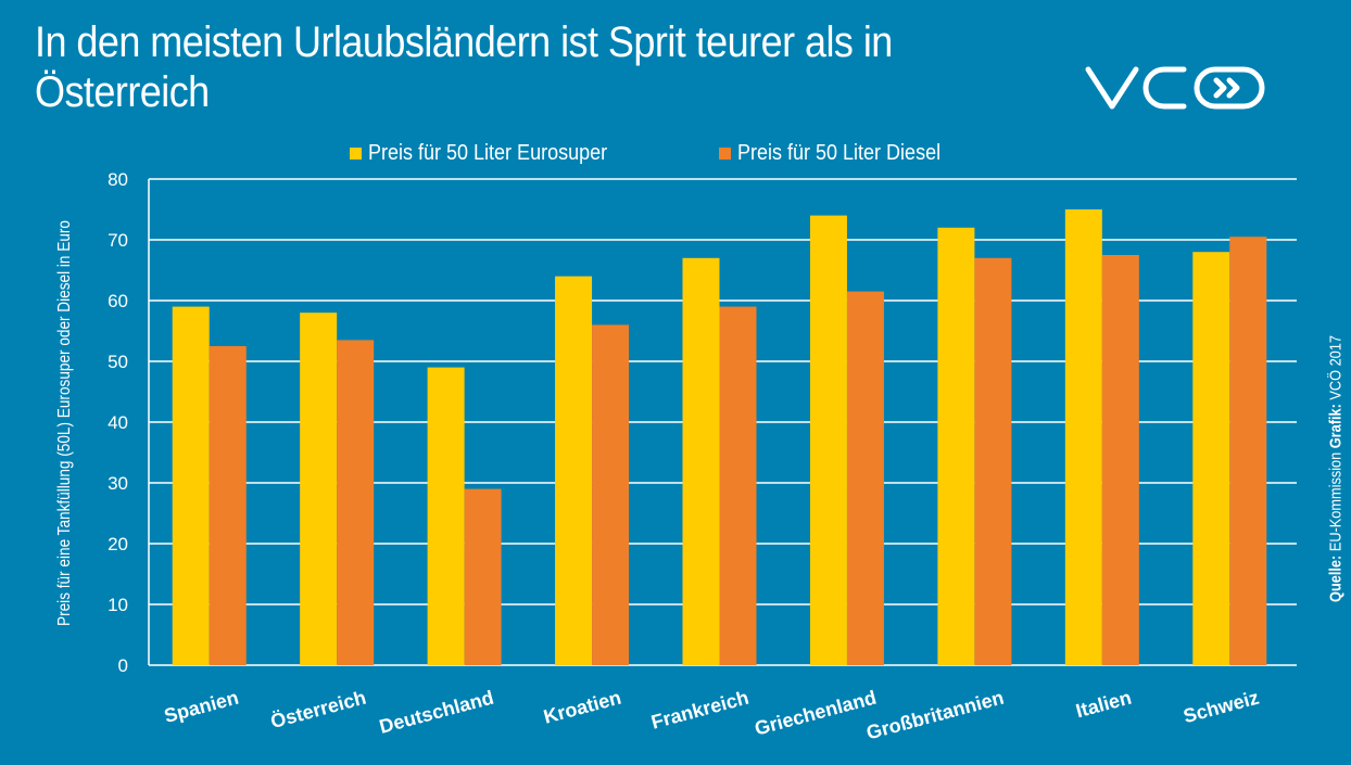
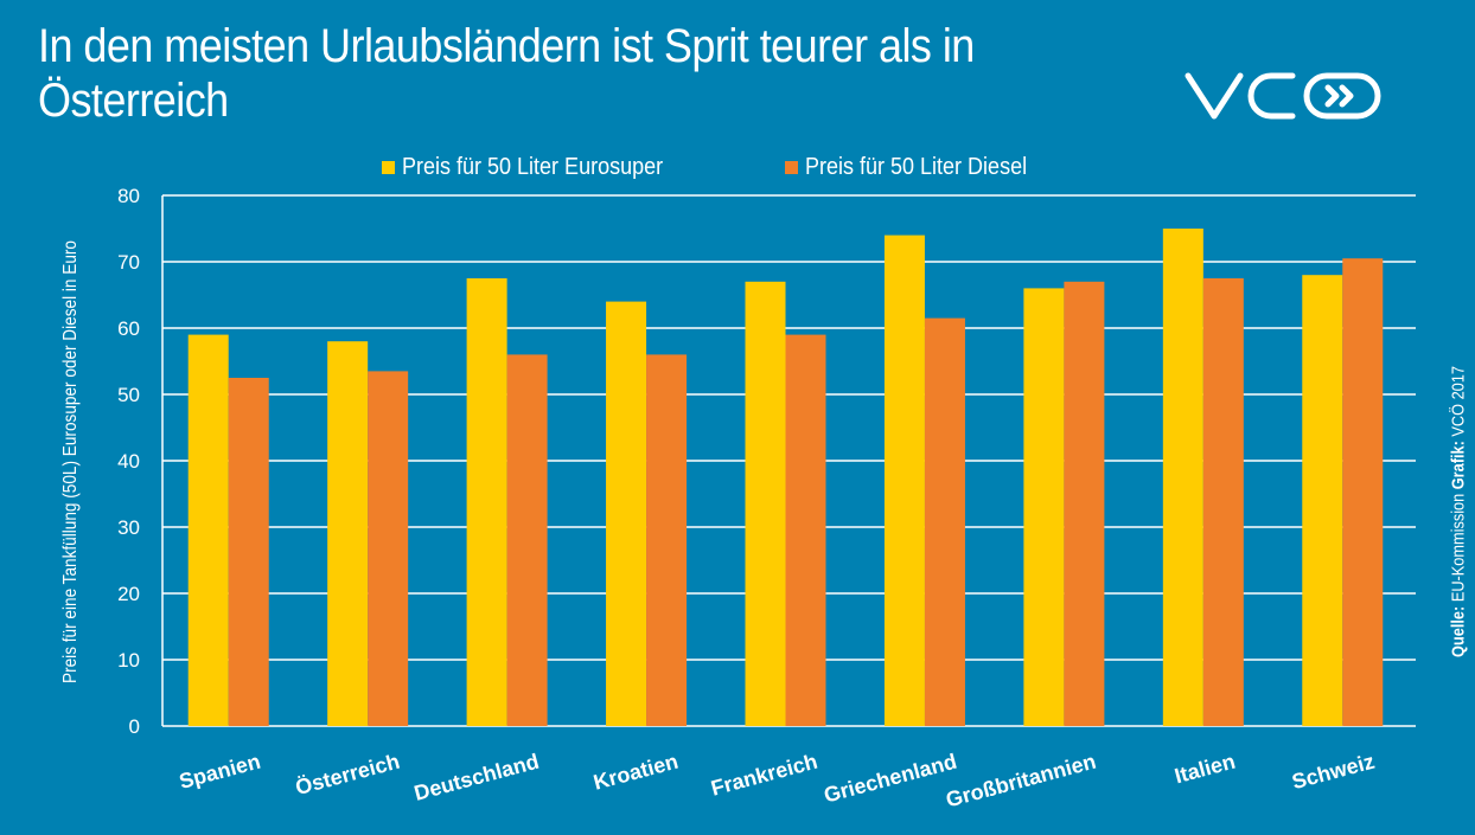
Preis für 50 Liter Eurosuper/Deutschland: 49 -> 68
Preis für 50 Liter Diesel/Deutschland: 29 -> 56
Preis für 50 Liter Eurosuper/Großbritannien: 72 -> 66
